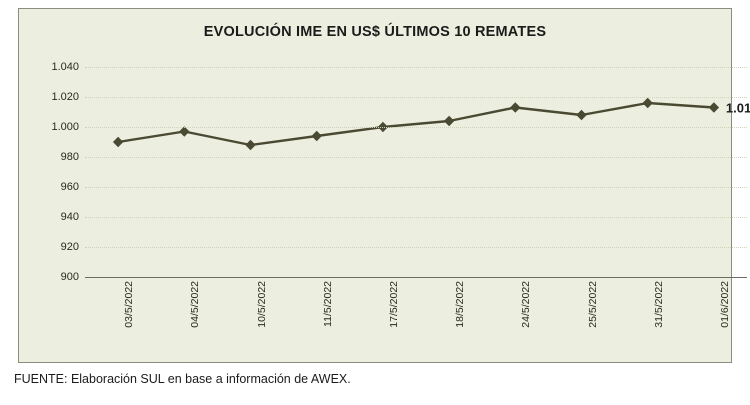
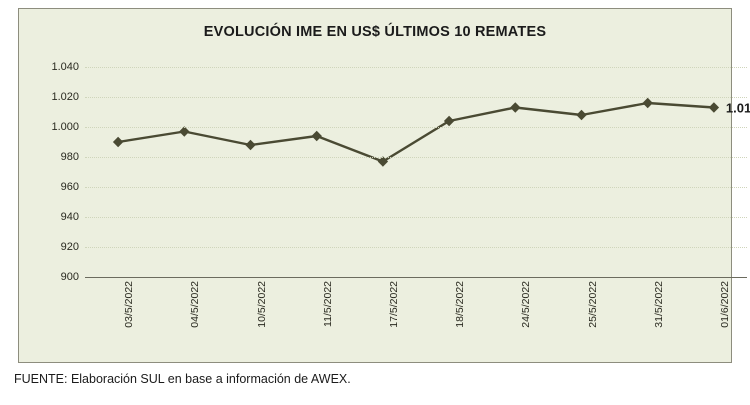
17/5/2022: 1000 -> 977
